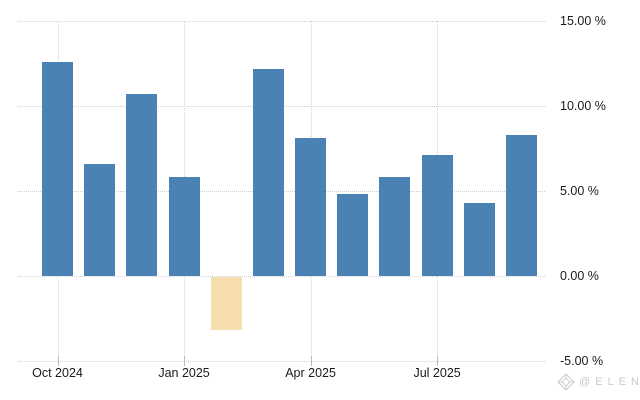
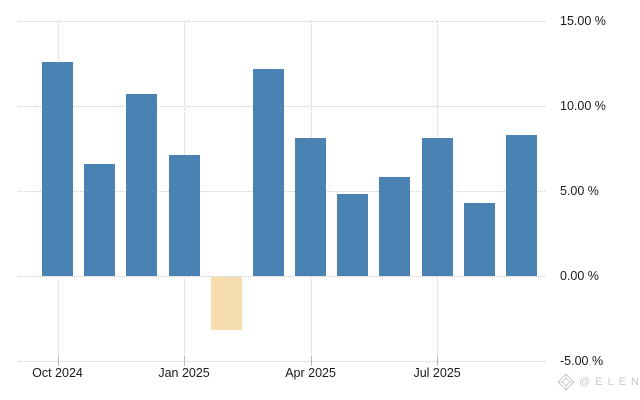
Jan 2025: 5.8% -> 7.1%
Jul 2025: 7.1% -> 8.1%
